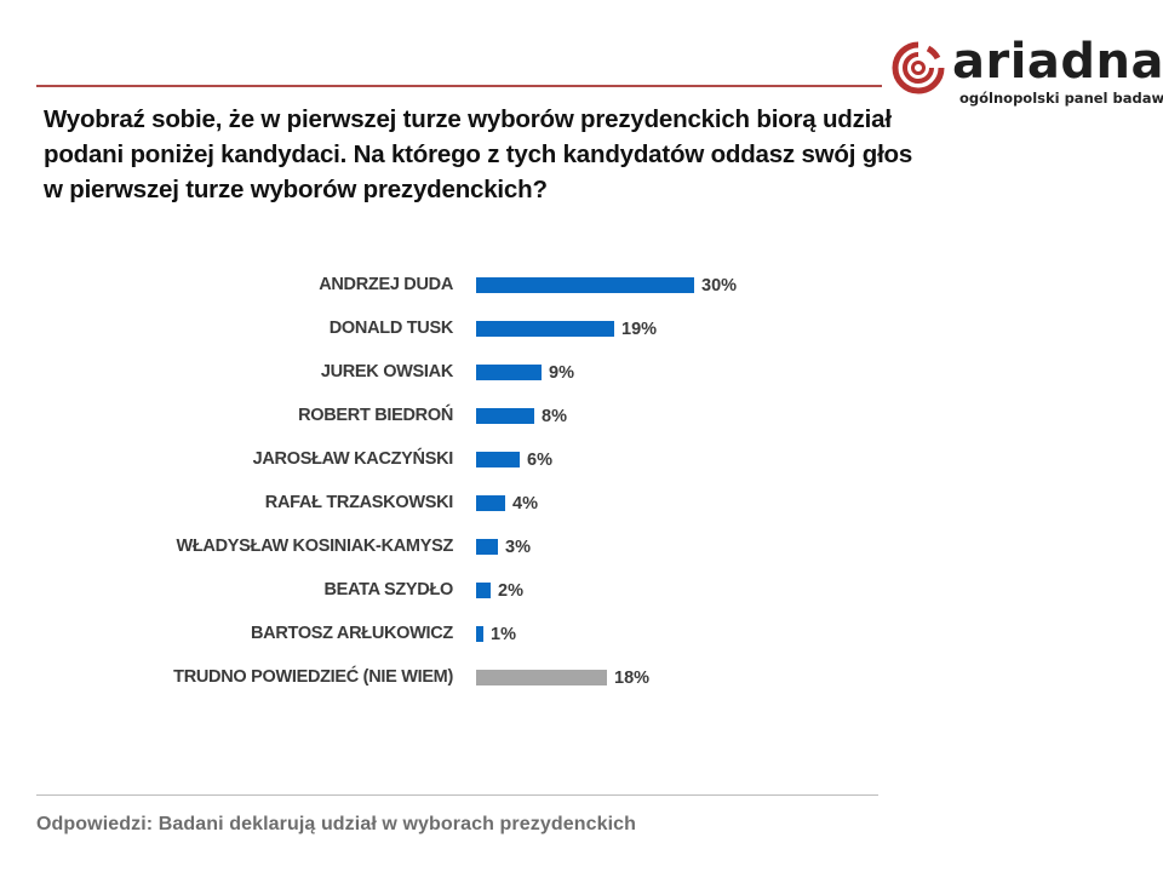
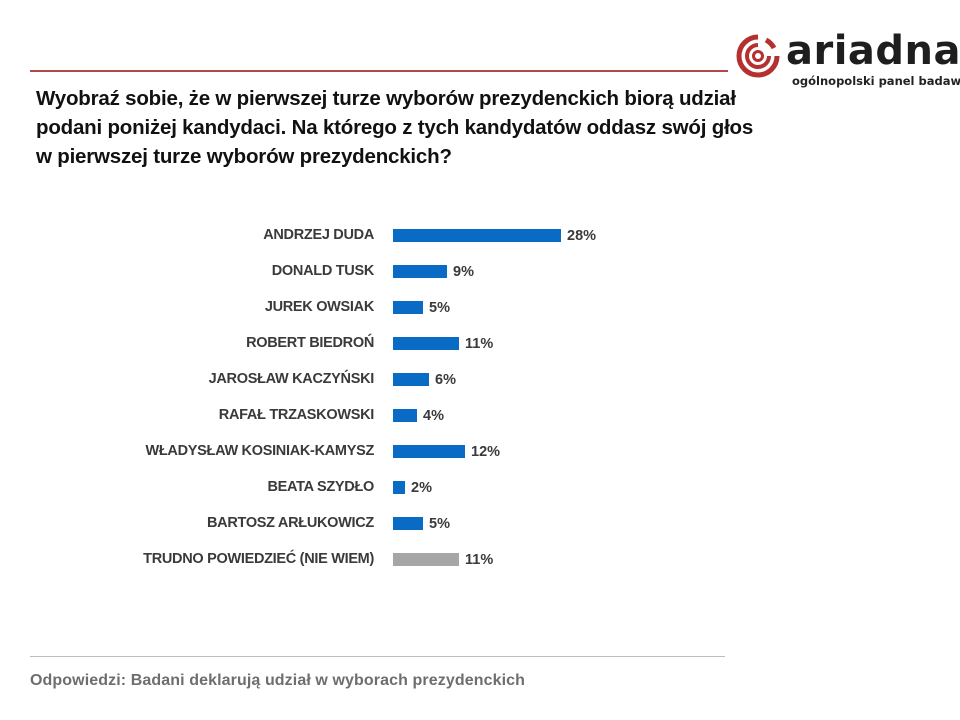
ANDRZEJ DUDA: 30% -> 28%
DONALD TUSK: 19% -> 9%
JUREK OWSIAK: 9% -> 5%
ROBERT BIEDROŃ: 8% -> 11%
WŁADYSŁAW KOSINIAK-KAMYSZ: 3% -> 12%
BARTOSZ ARŁUKOWICZ: 1% -> 5%
TRUDNO POWIEDZIEĆ (NIE WIEM): 18% -> 11%
